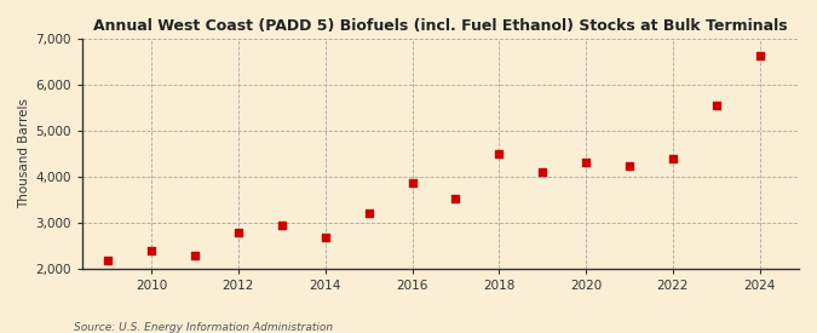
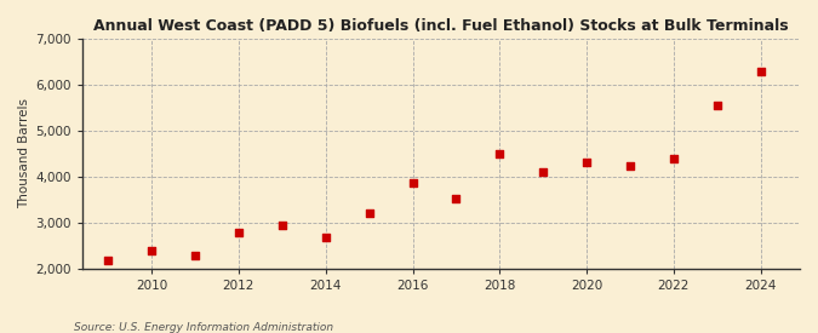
2024: 6,630 -> 6,300
